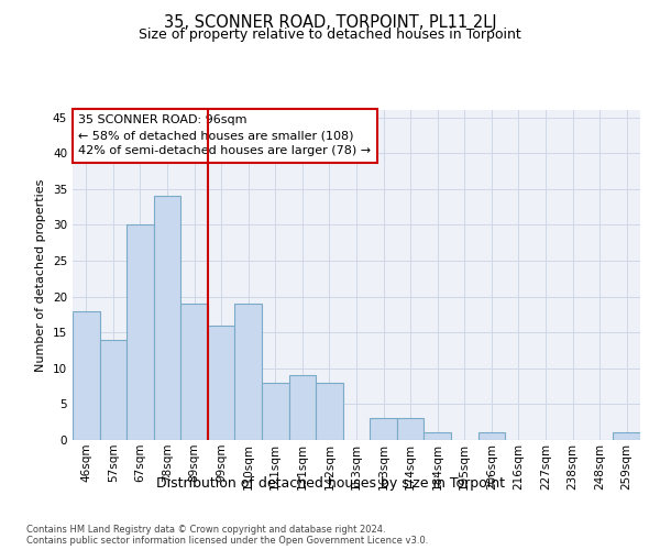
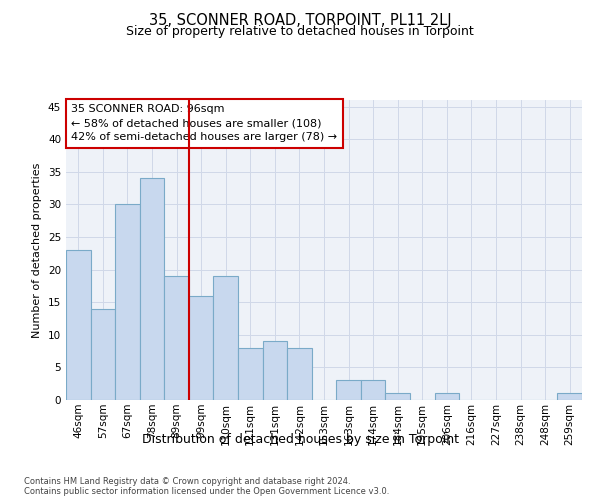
46sqm: 18 -> 23
